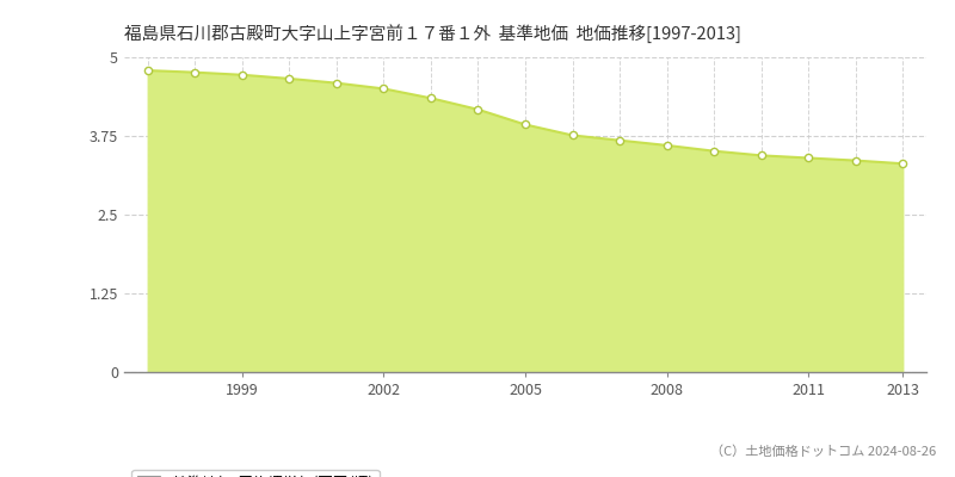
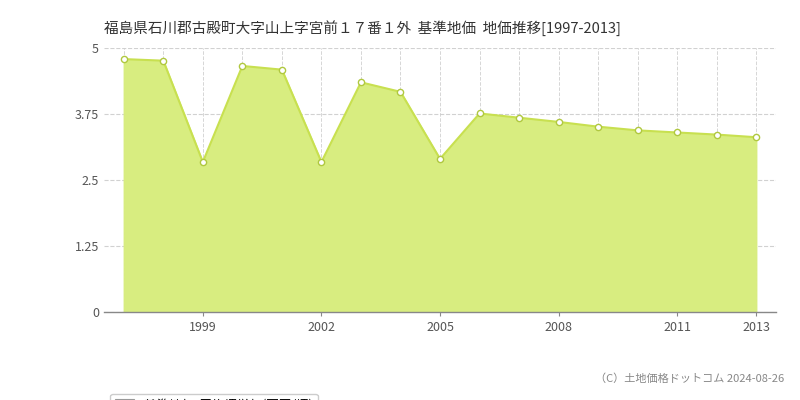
1999: 4.72 -> 2.84
2002: 4.50 -> 2.84
2005: 3.93 -> 2.90
